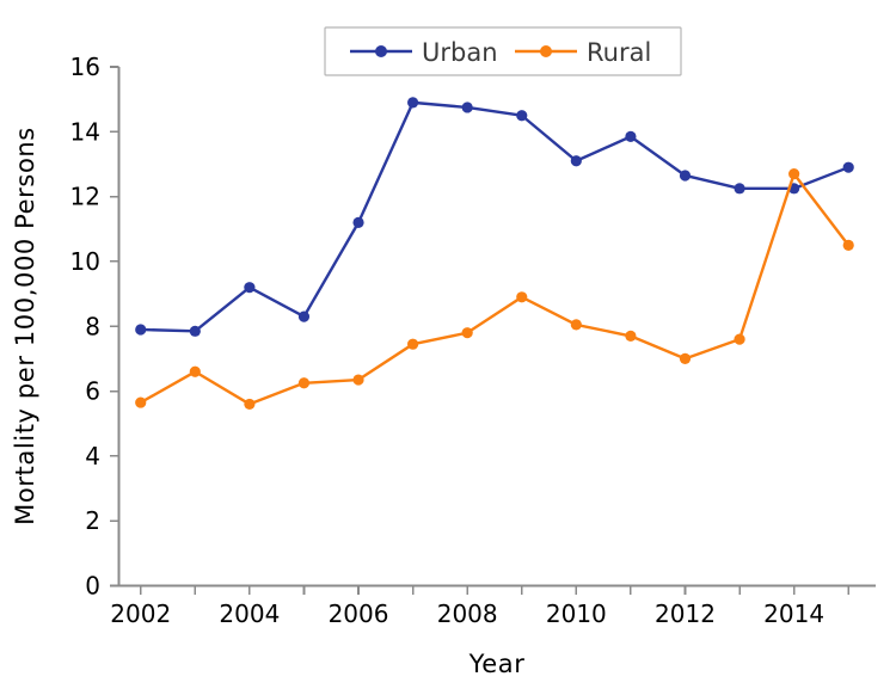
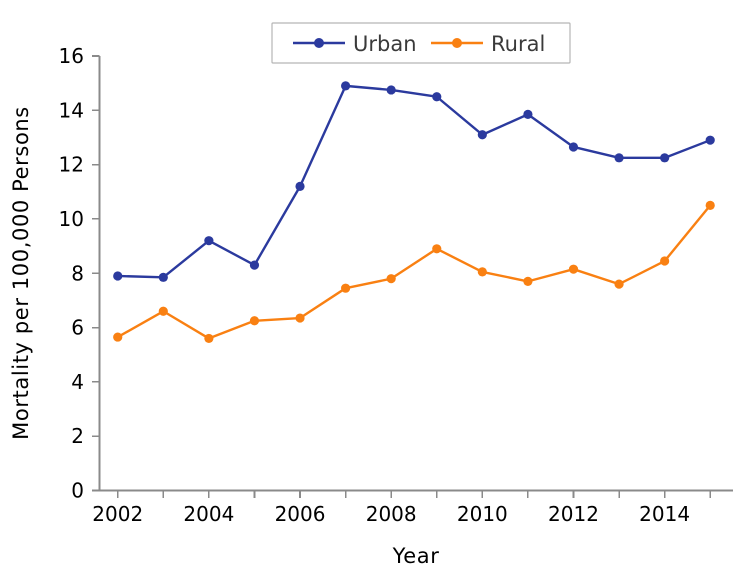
Rural/2012: 7.0 -> 8.2
Rural/2014: 12.7 -> 8.4
